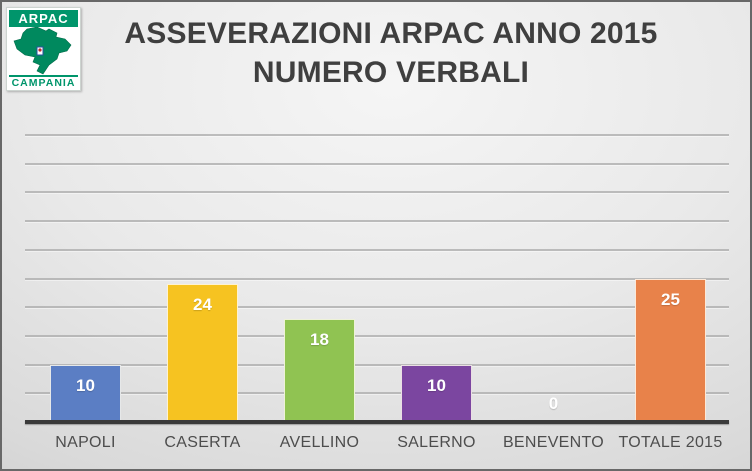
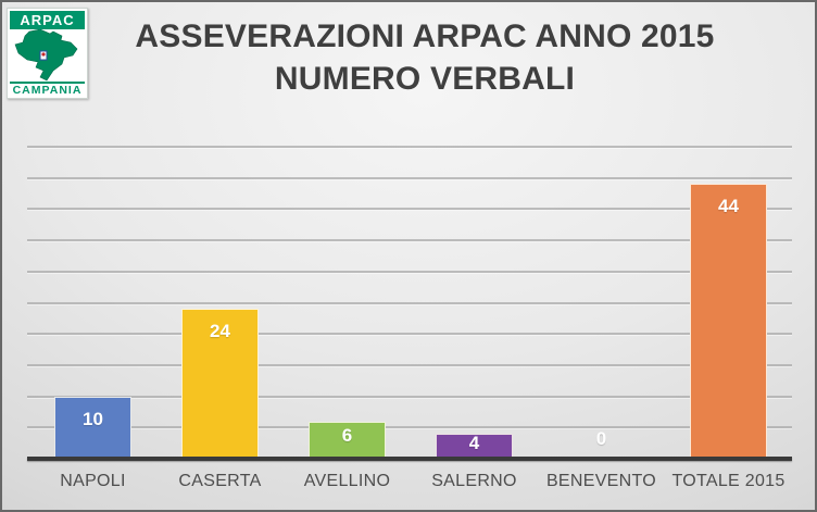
AVELLINO: 18 -> 6
SALERNO: 10 -> 4
TOTALE 2015: 25 -> 44
